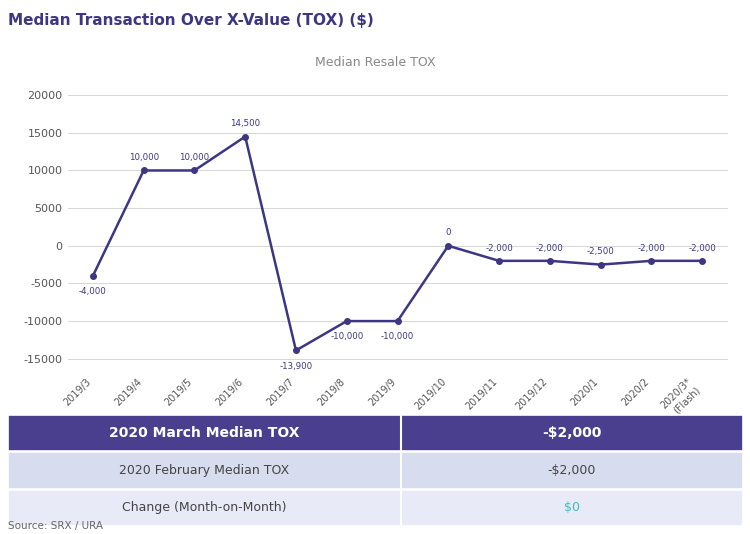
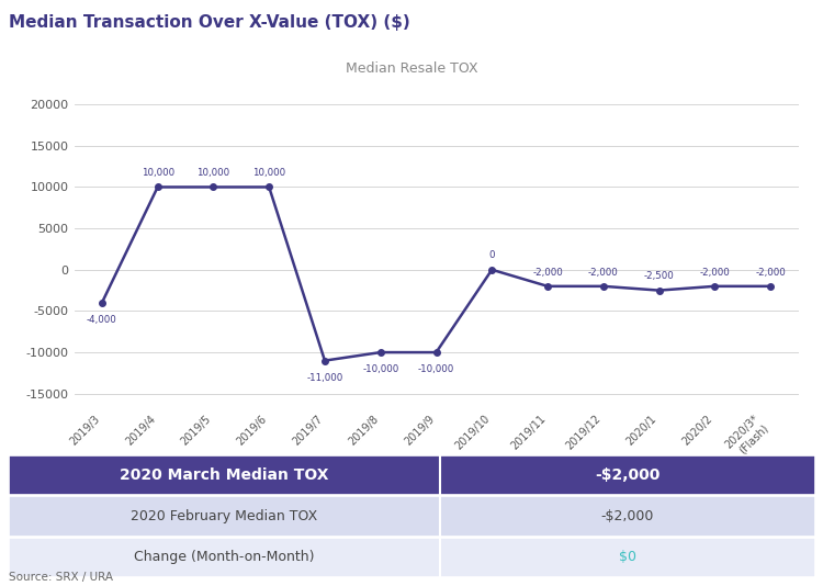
2019/6: 14,500 -> 10,000
2019/7: -13,900 -> -11,000
